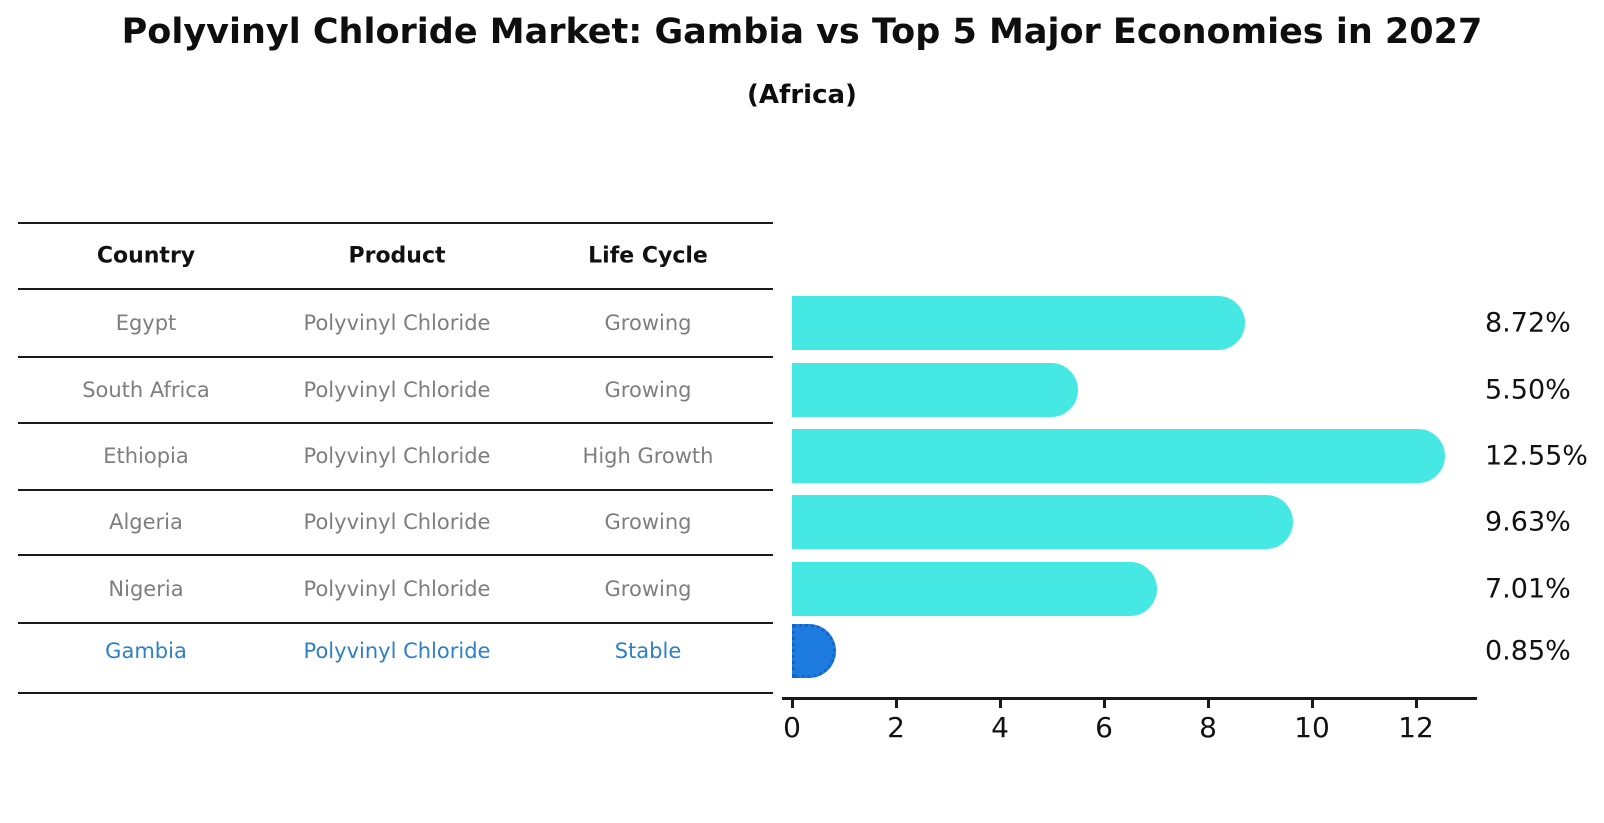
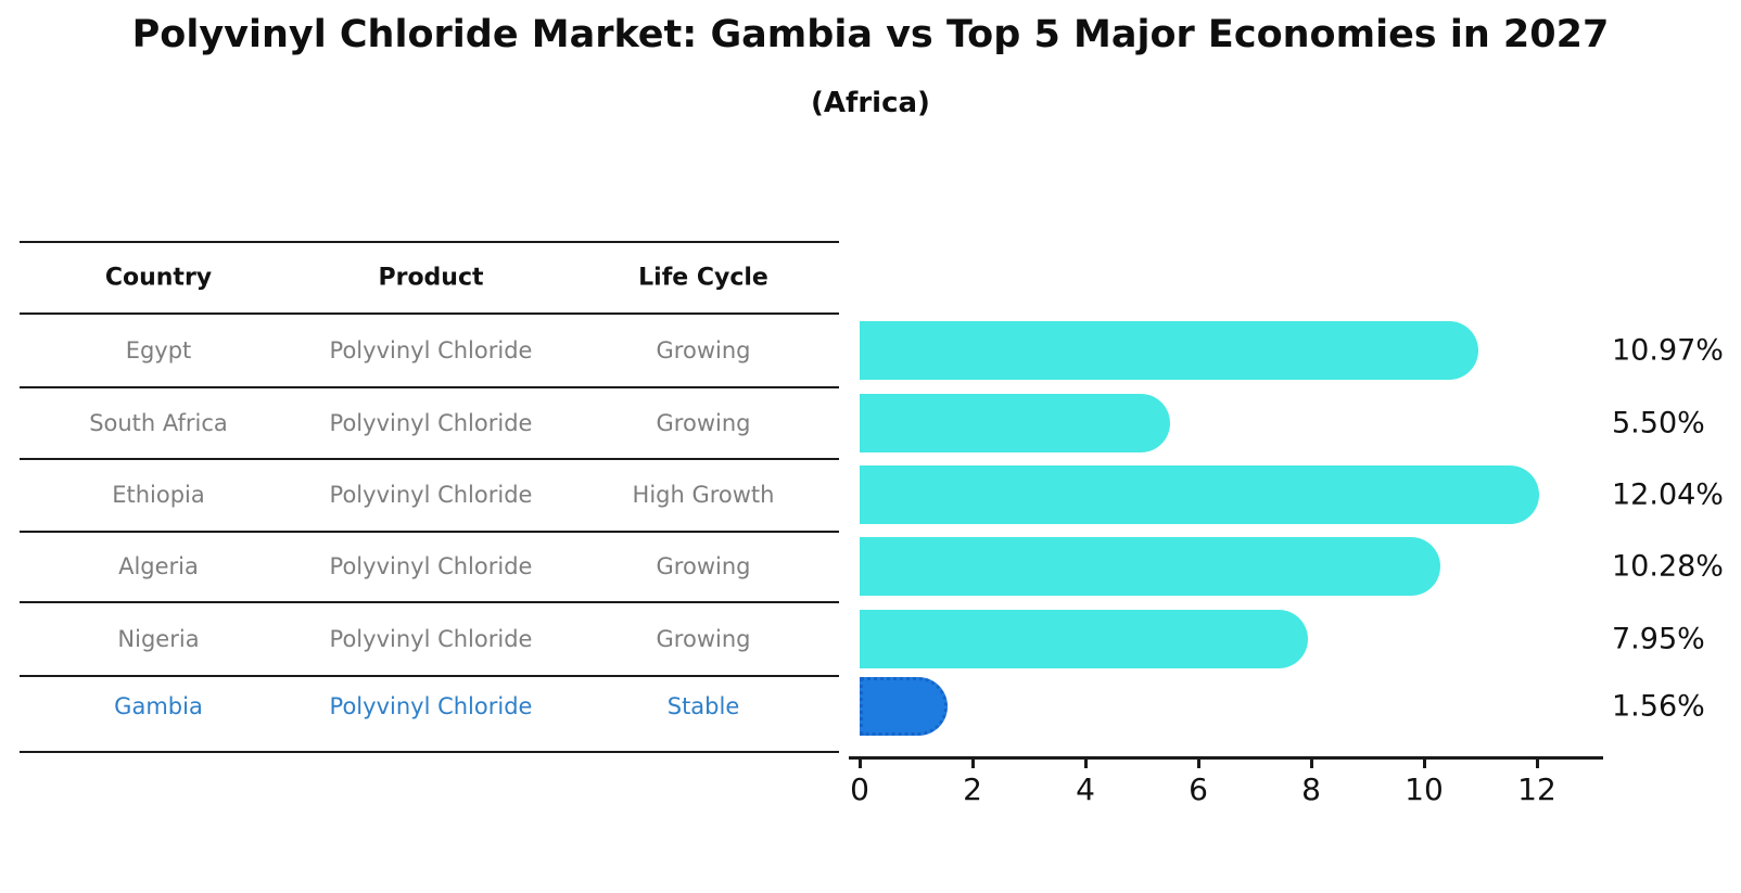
Egypt: 8.72% -> 10.97%
Ethiopia: 12.55% -> 12.04%
Algeria: 9.63% -> 10.28%
Nigeria: 7.01% -> 7.95%
Gambia: 0.85% -> 1.56%
